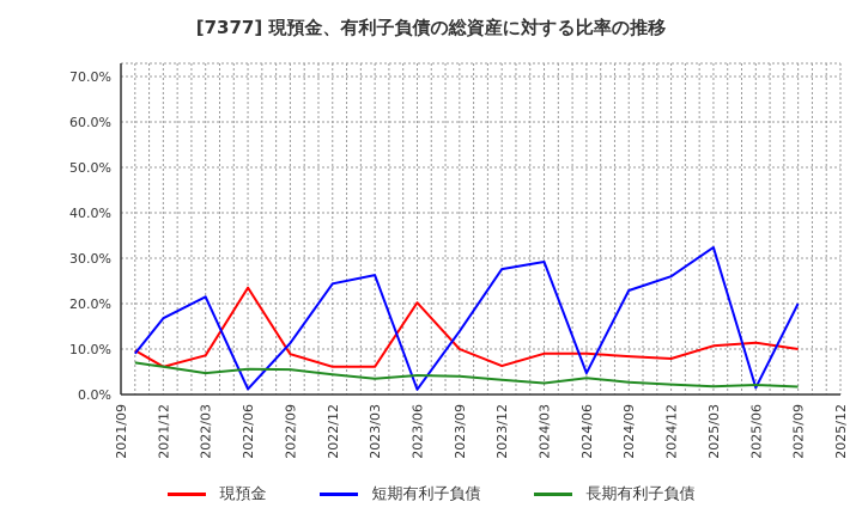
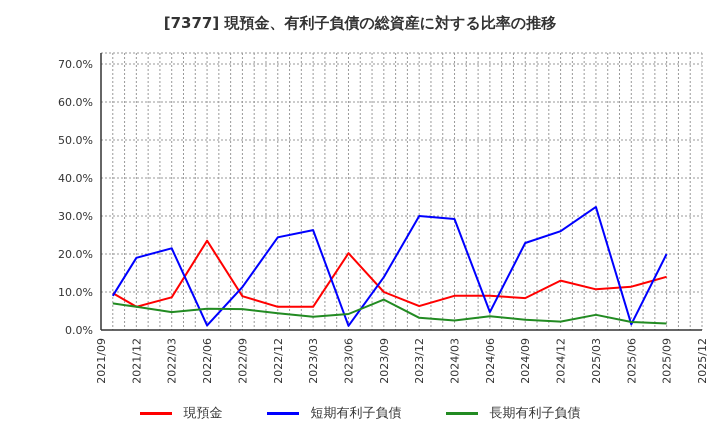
短期有利子負債/2021/12: 17% -> 19%
長期有利子負債/2023/09: 4% -> 8%
短期有利子負債/2023/12: 28% -> 30%
現預金/2024/12: 8% -> 13%
長期有利子負債/2025/03: 2% -> 4%
現預金/2025/09: 10% -> 14%
